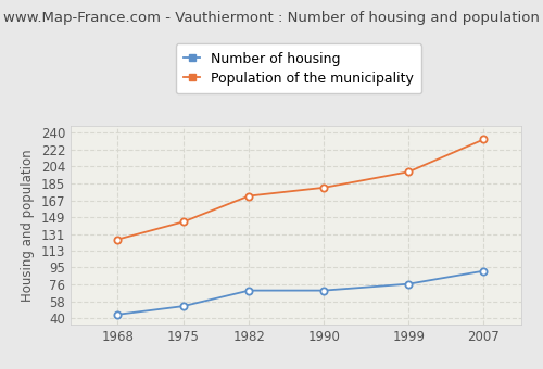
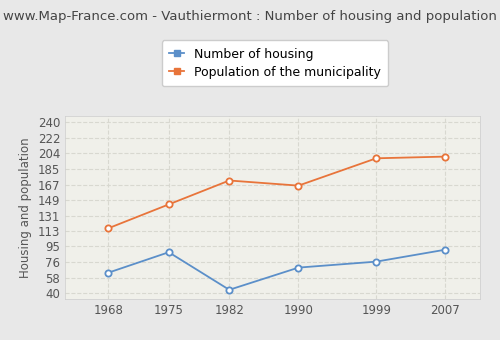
Number of housing/1968: 44 -> 64
Population of the municipality/1968: 125 -> 116
Number of housing/1975: 53 -> 88
Number of housing/1982: 70 -> 44
Population of the municipality/1990: 181 -> 166
Population of the municipality/2007: 233 -> 200
